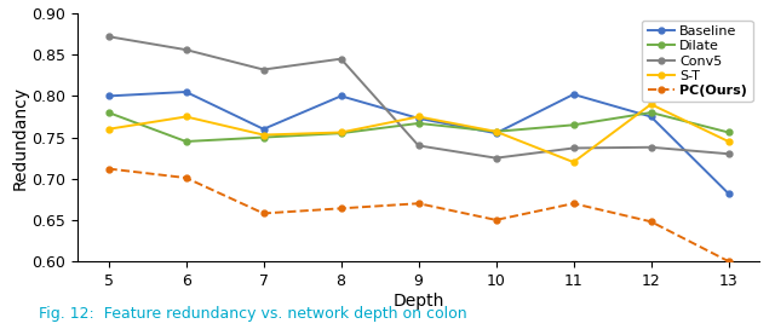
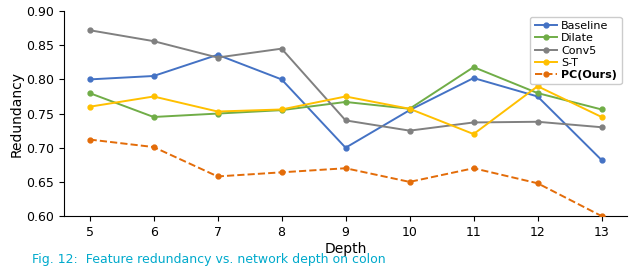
Baseline/7: 0.760 -> 0.836
Baseline/9: 0.773 -> 0.700
Dilate/11: 0.765 -> 0.818
